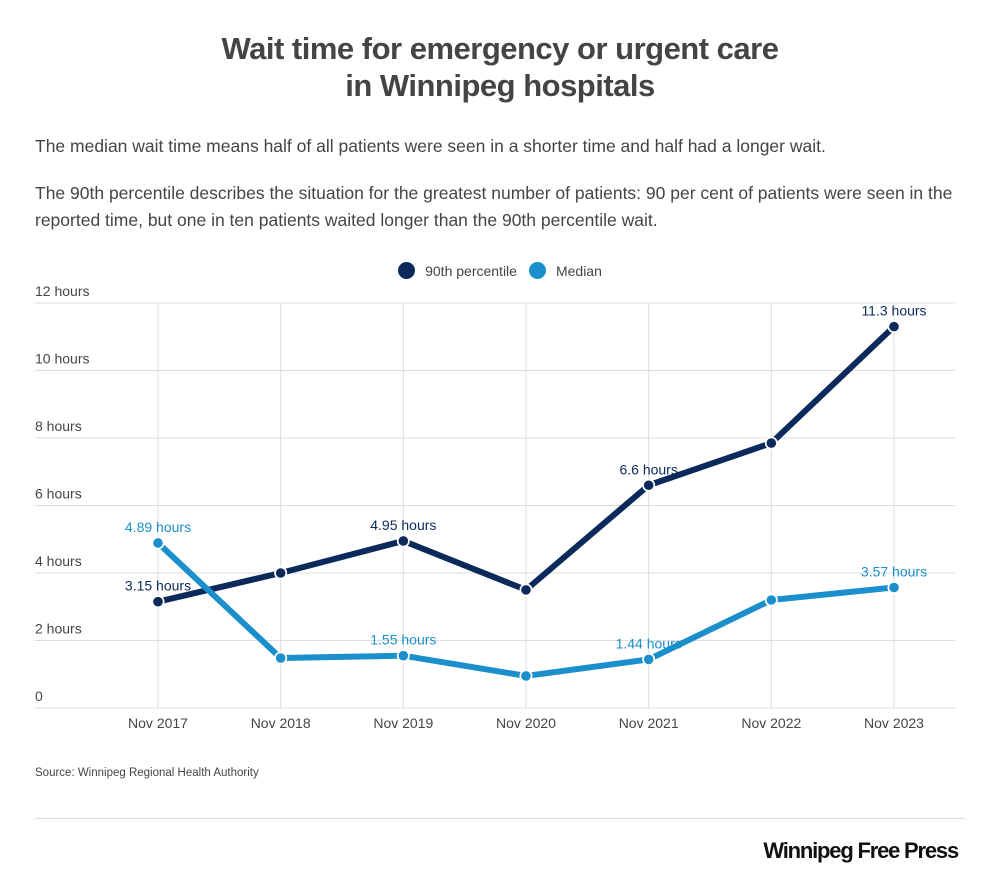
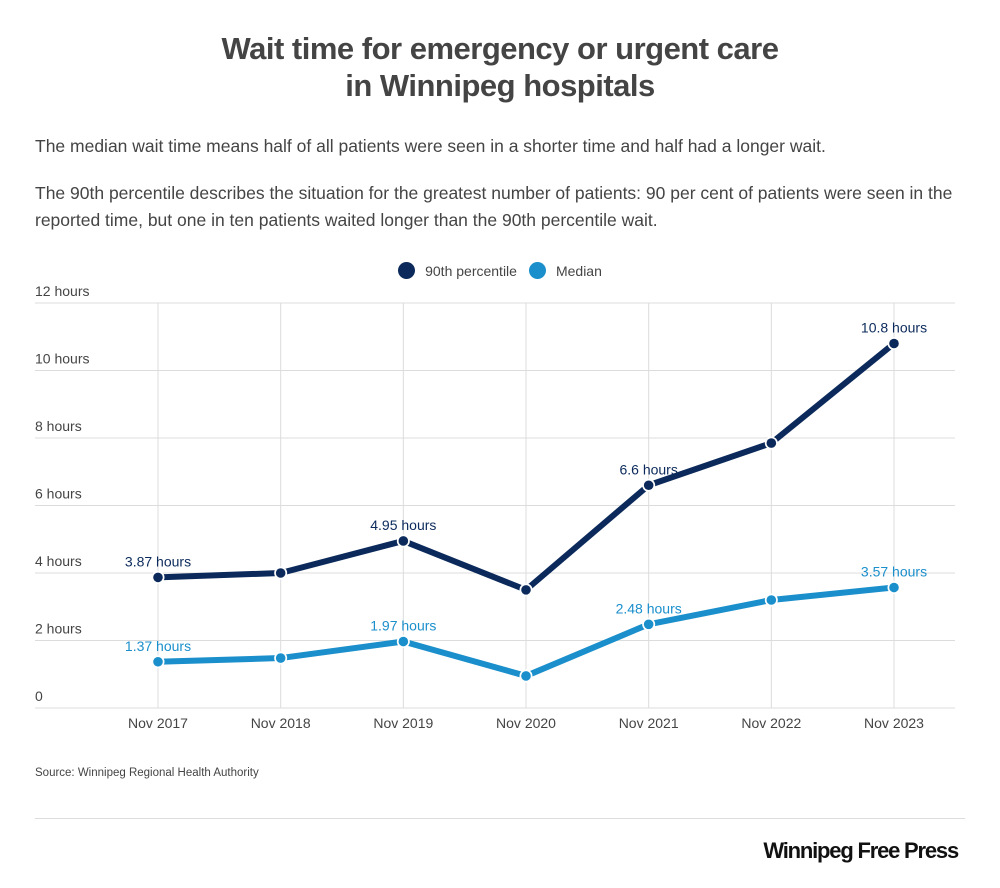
90th percentile/Nov 2017: 3.15 -> 3.87
Median/Nov 2017: 4.89 -> 1.37
Median/Nov 2019: 1.55 -> 1.97
Median/Nov 2021: 1.44 -> 2.48
90th percentile/Nov 2023: 11.3 -> 10.8
